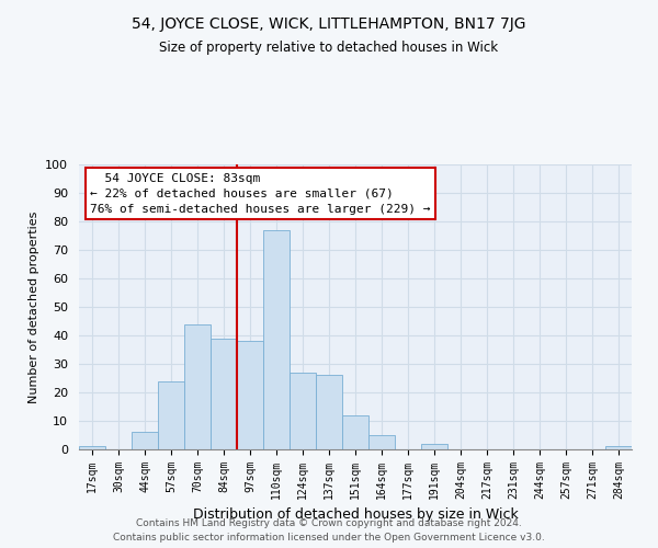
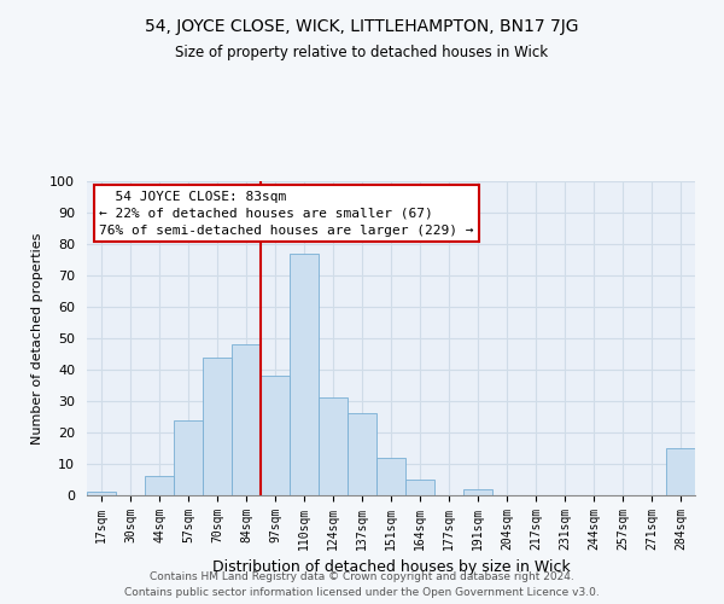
84sqm: 39 -> 48
124sqm: 27 -> 31
284sqm: 1 -> 15
